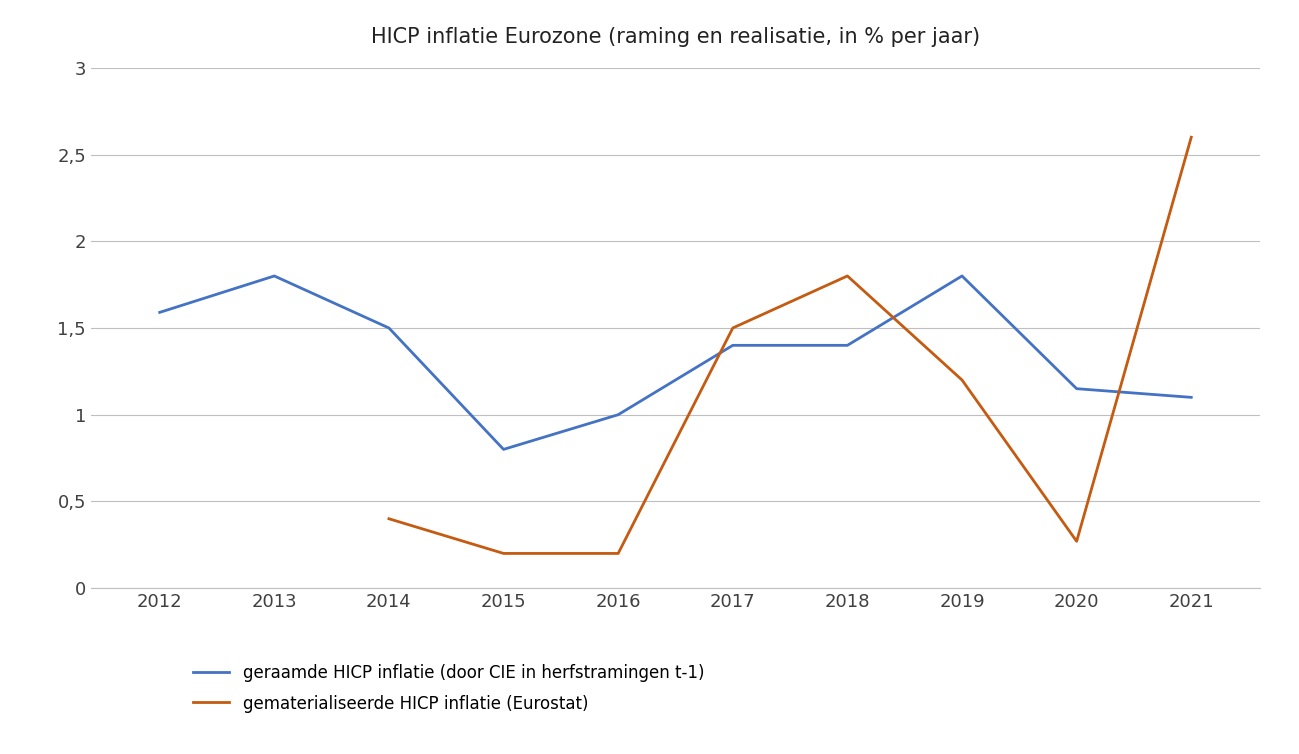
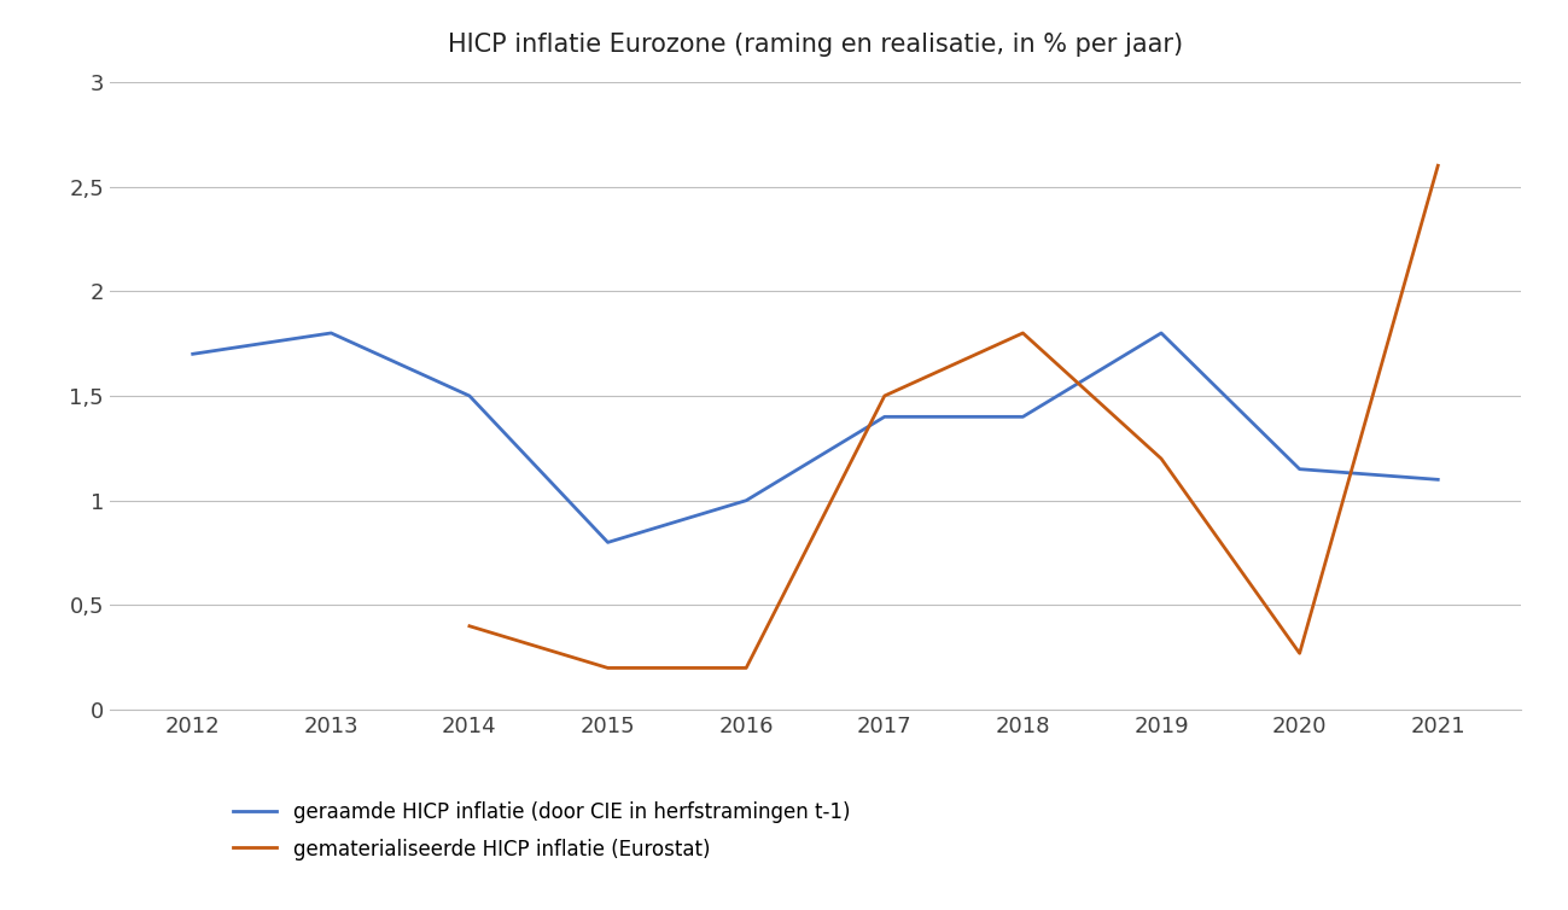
geraamde HICP inflatie (door CIE in herfstramingen t-1)/2012: 1,59 -> 1,70
